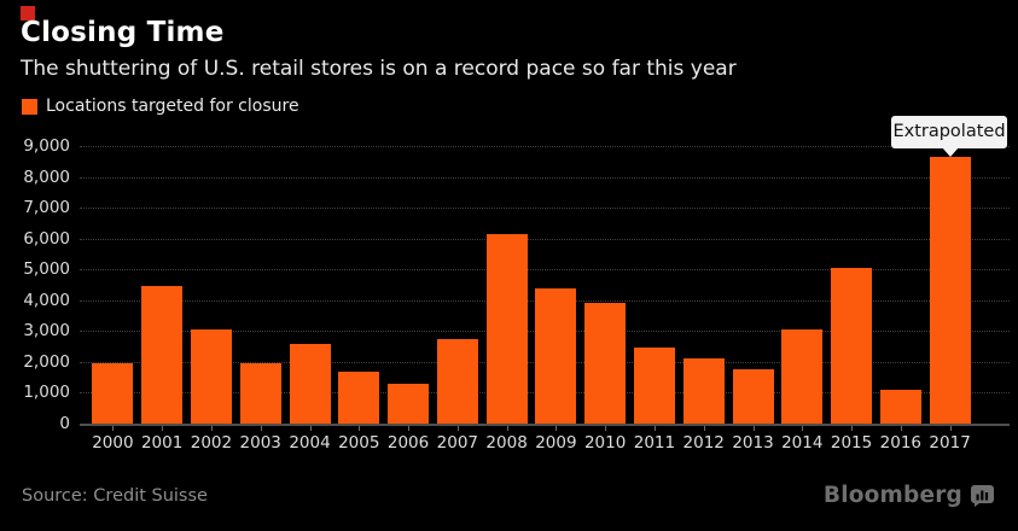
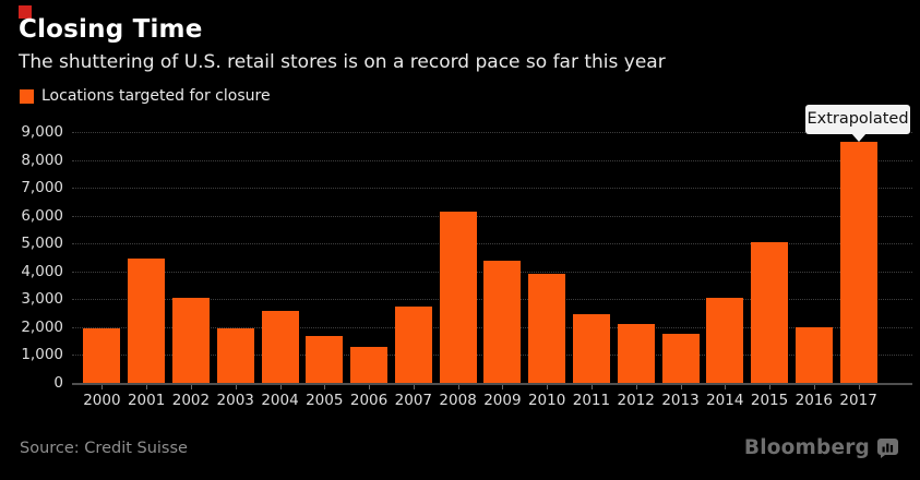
2016: 1100 -> 2000
